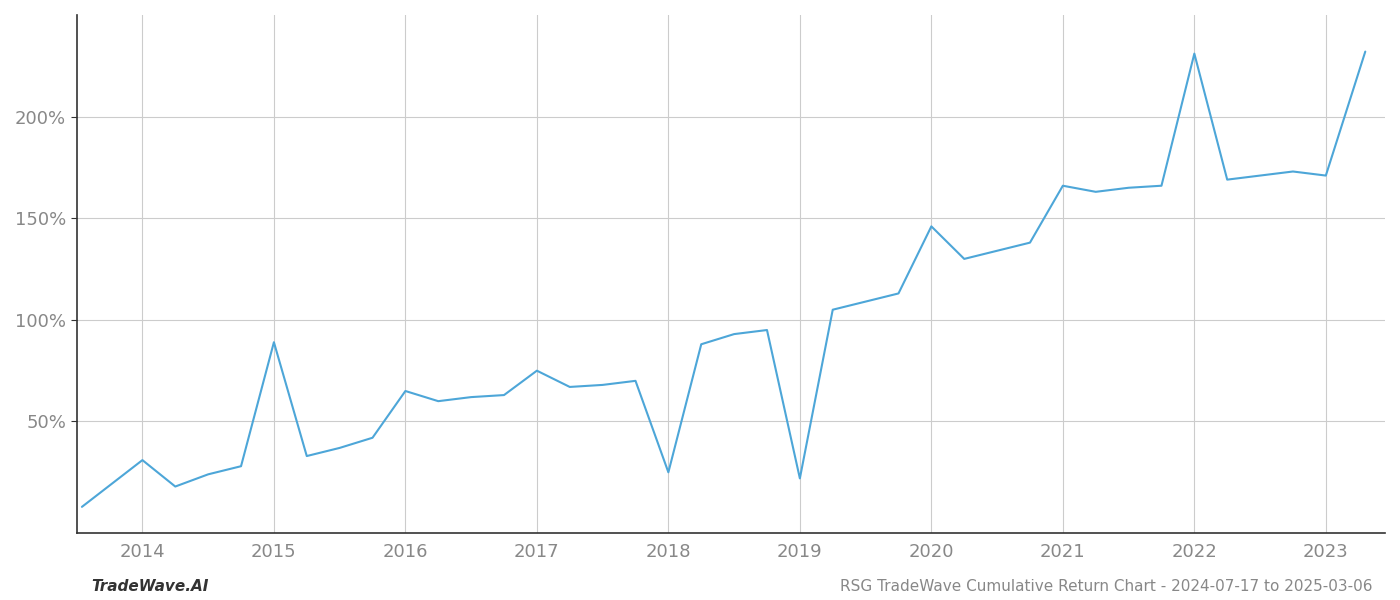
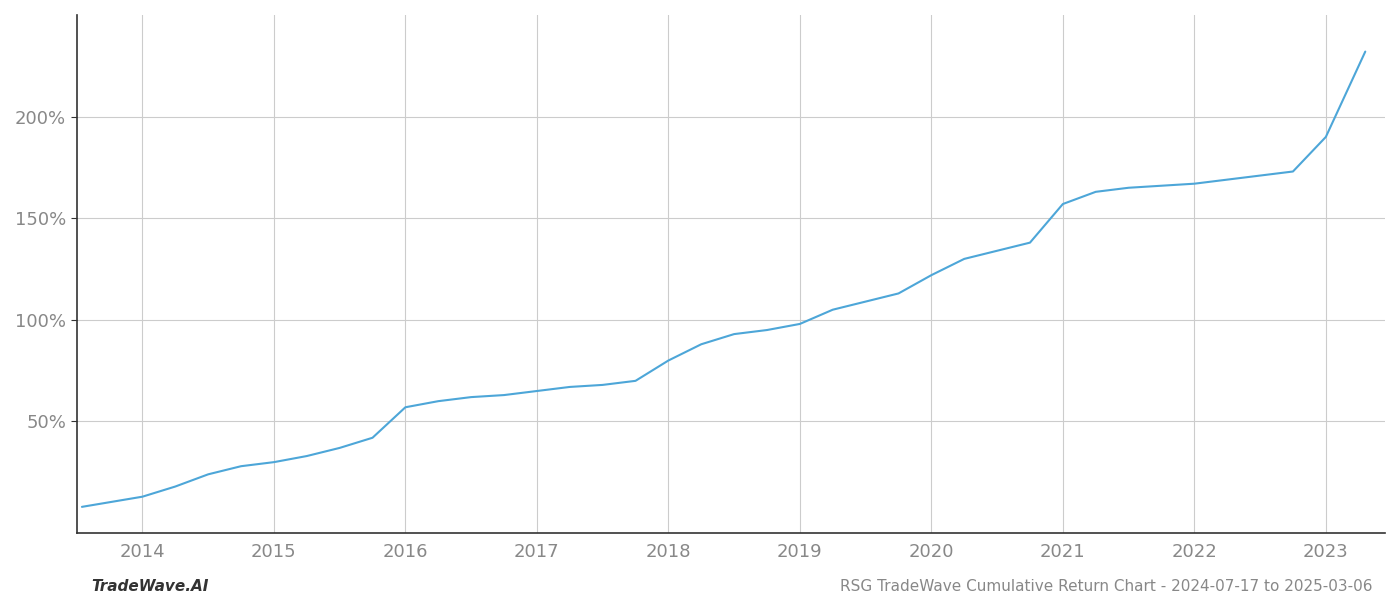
2014: 31% -> 13%
2015: 89% -> 30%
2016: 65% -> 57%
2017: 75% -> 65%
2018: 25% -> 80%
2019: 22% -> 98%
2020: 146% -> 122%
2021: 166% -> 157%
2022: 231% -> 167%
2023: 171% -> 190%
